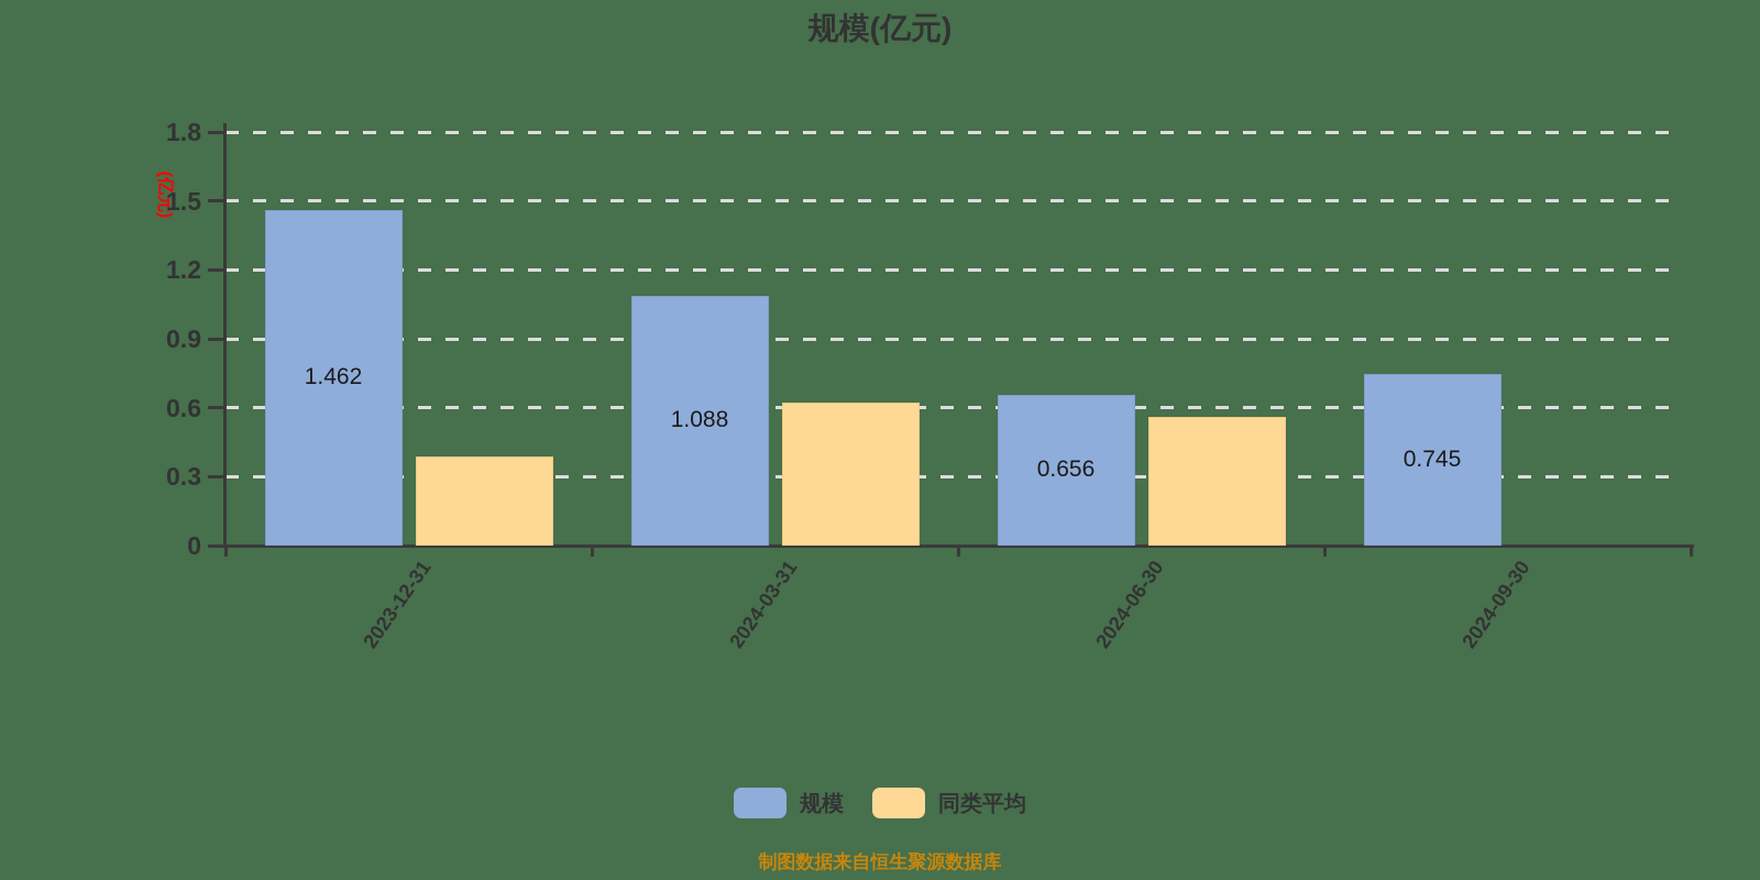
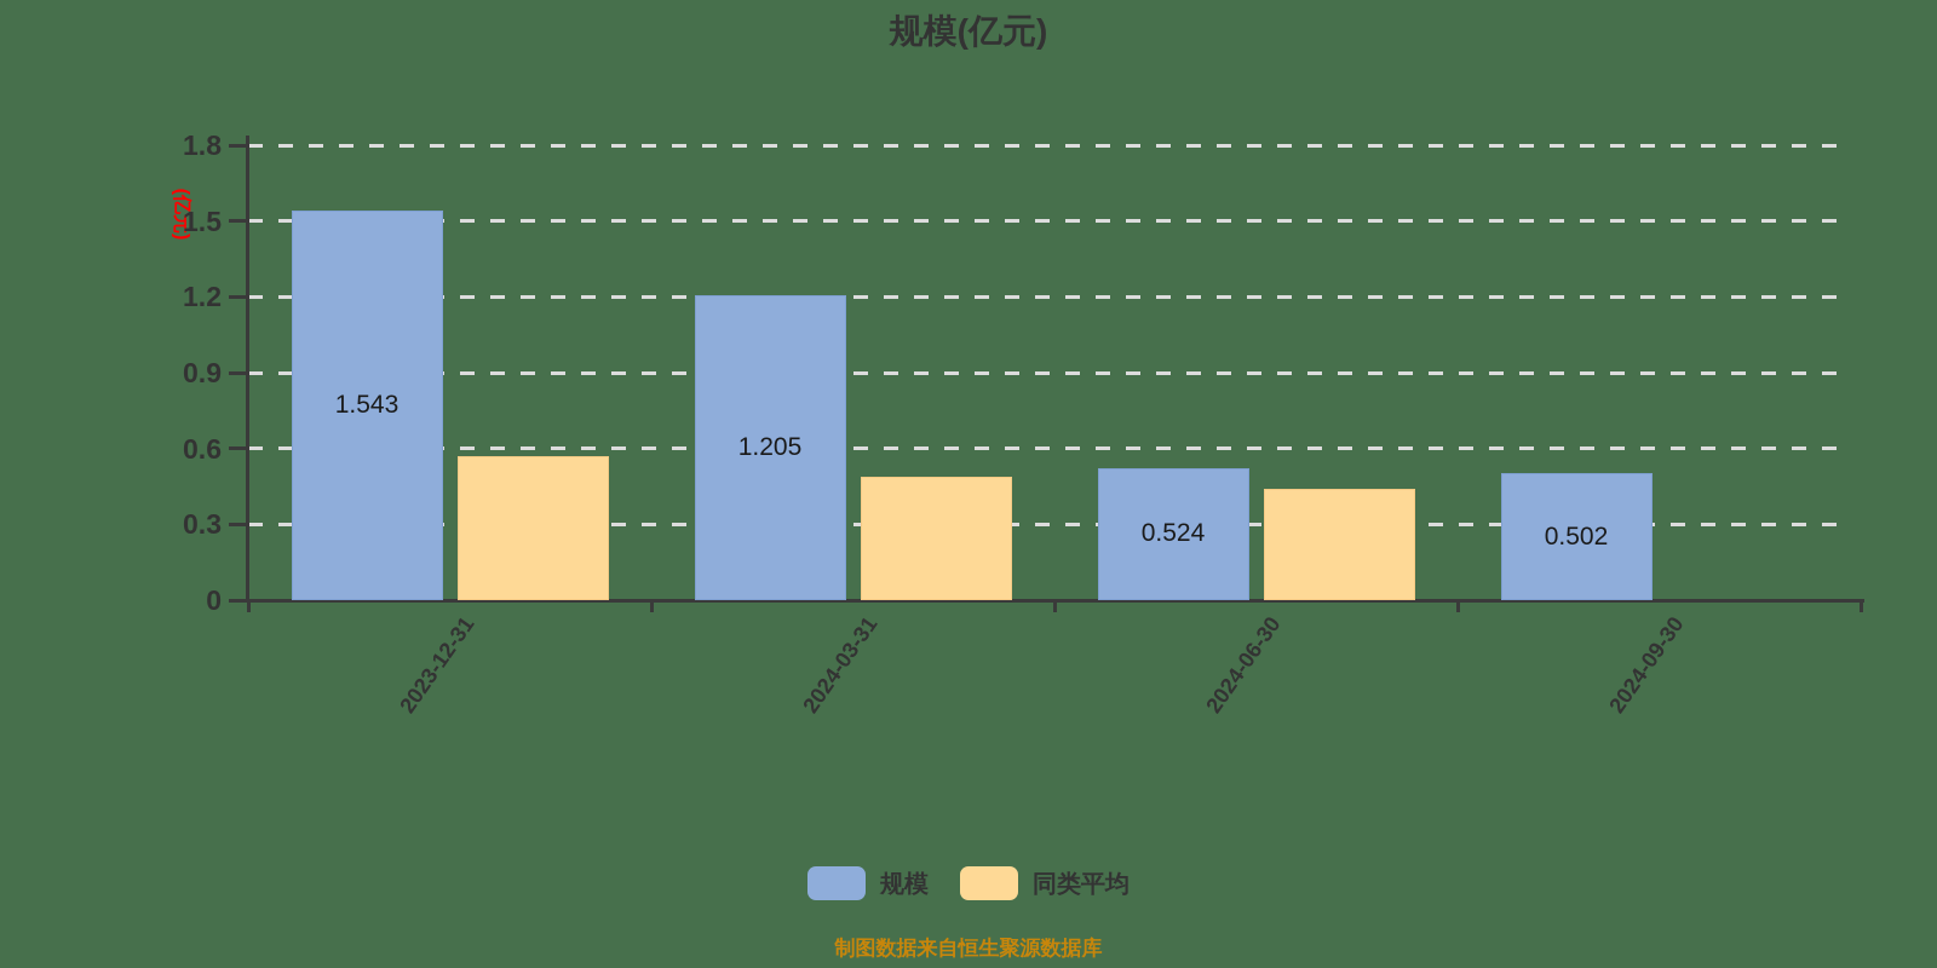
规模/2023-12-31: 1.462 -> 1.543
同类平均/2023-12-31: 0.39 -> 0.57
规模/2024-03-31: 1.088 -> 1.205
同类平均/2024-03-31: 0.62 -> 0.49
规模/2024-06-30: 0.656 -> 0.524
同类平均/2024-06-30: 0.56 -> 0.44
规模/2024-09-30: 0.745 -> 0.502
